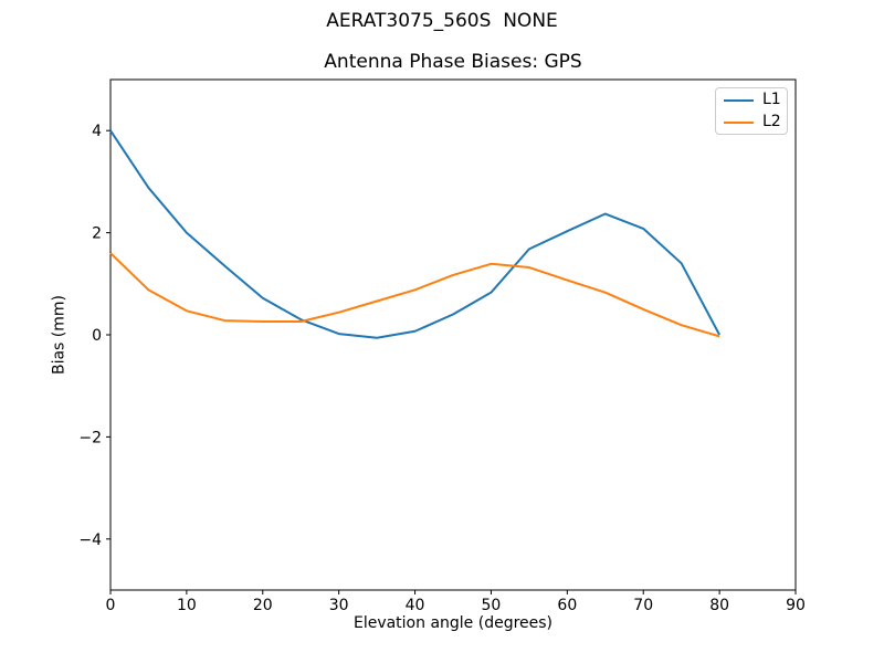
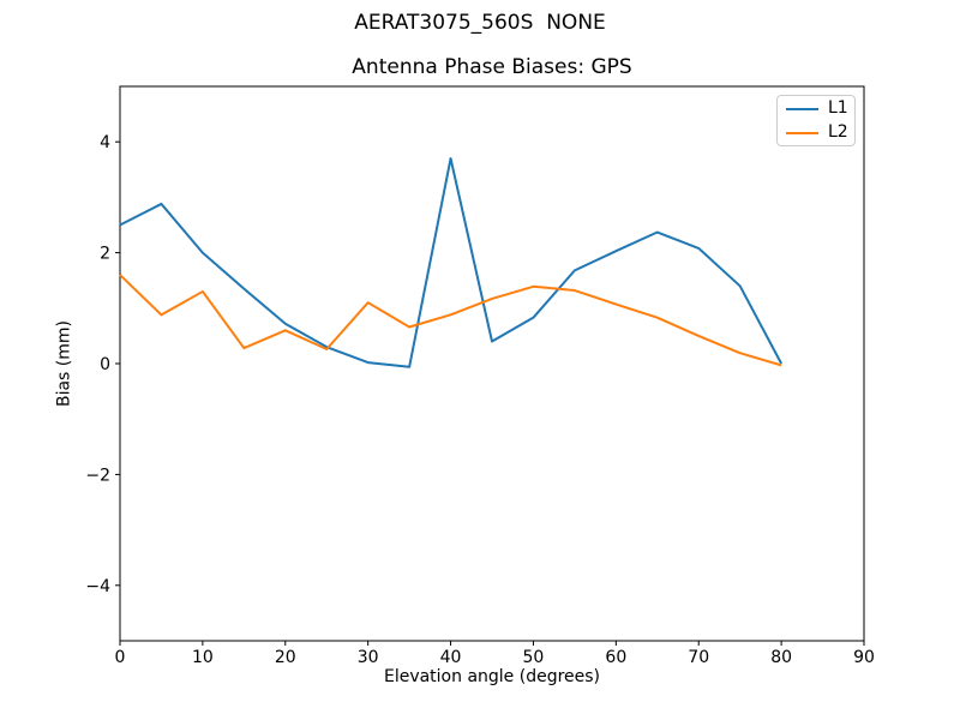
L1/0: 4.0 -> 2.5
L2/10: 0.5 -> 1.3
L2/20: 0.3 -> 0.6
L2/30: 0.4 -> 1.1
L1/40: 0.1 -> 3.7
